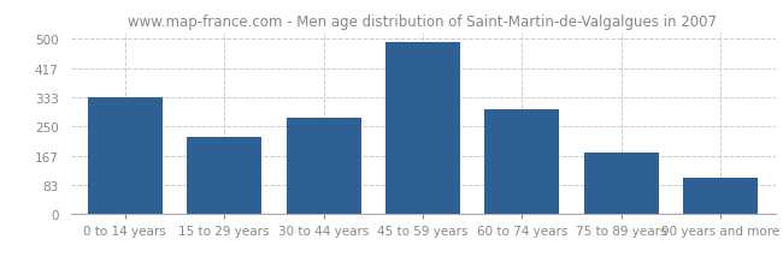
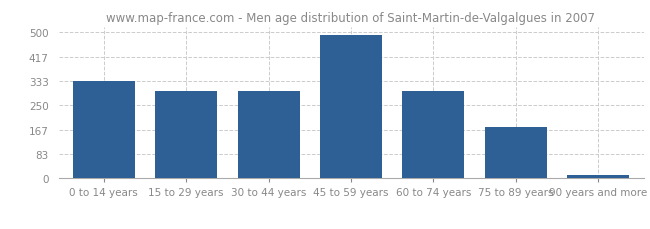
15 to 29 years: 220 -> 298
30 to 44 years: 275 -> 298
90 years and more: 105 -> 10
